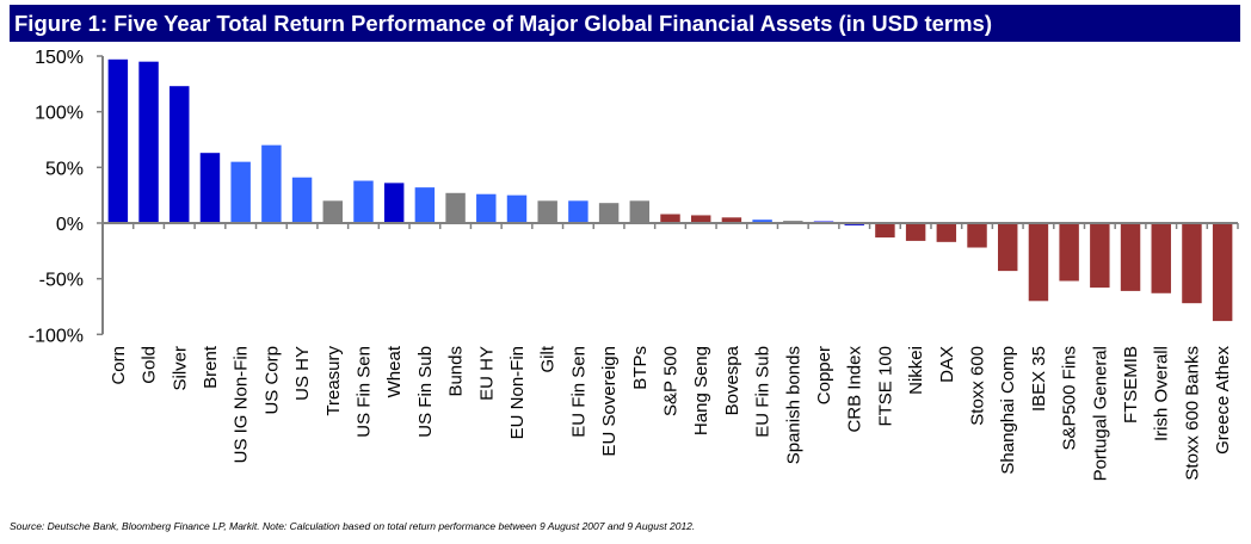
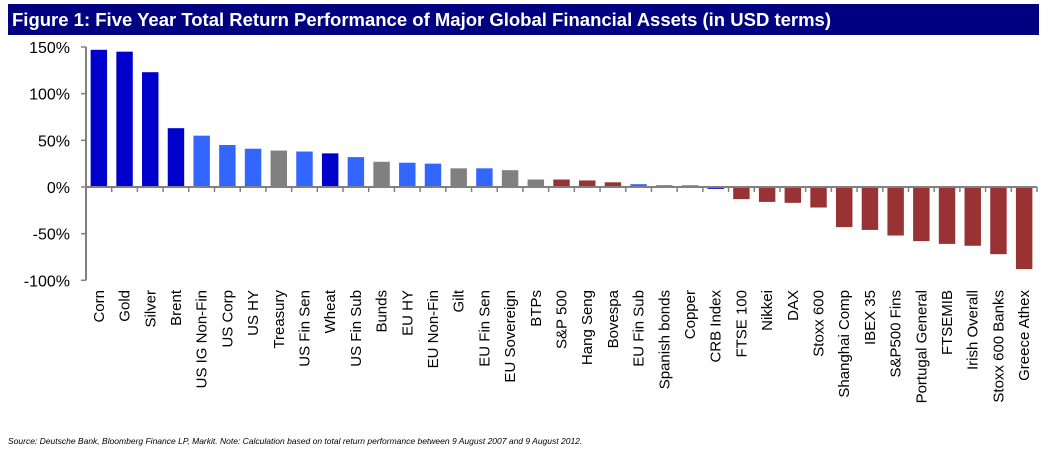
US Corp: 70% -> 40%
Treasury: 20% -> 40%
BTPs: 20% -> 10%
IBEX 35: -70% -> -50%
